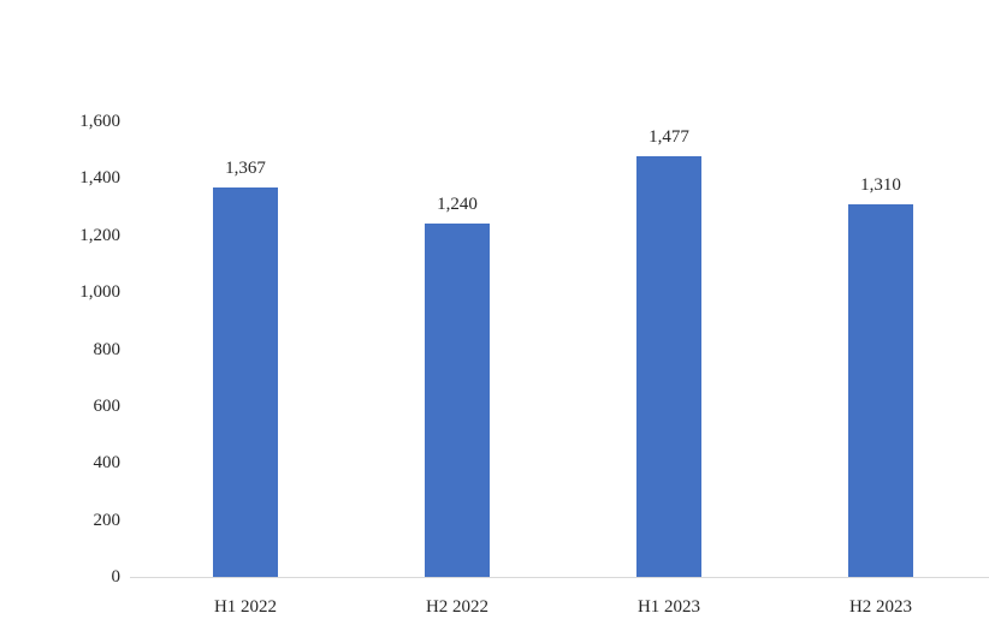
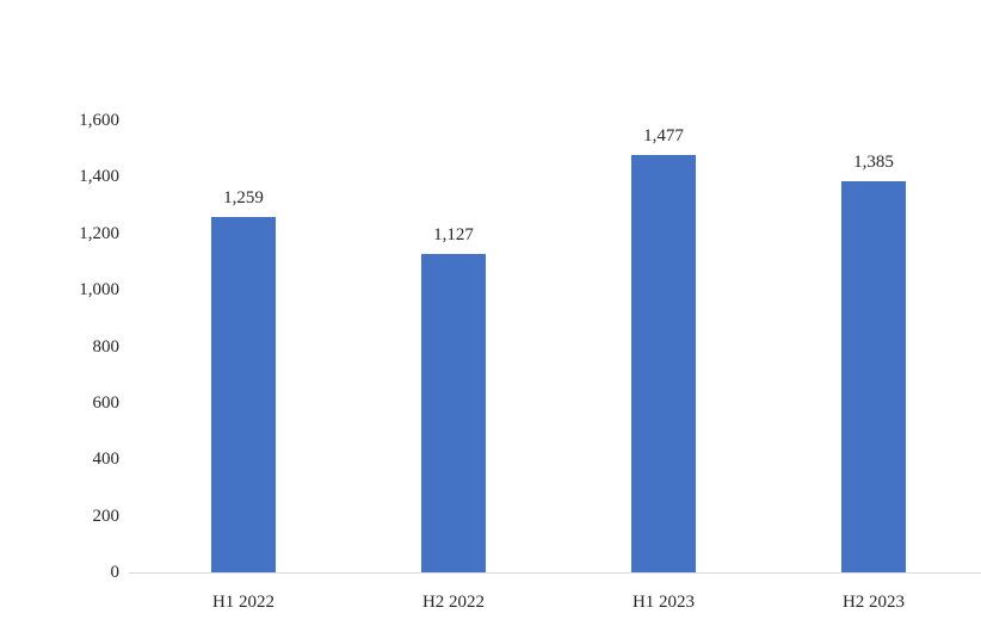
H1 2022: 1,367 -> 1,259
H2 2022: 1,240 -> 1,127
H2 2023: 1,310 -> 1,385
